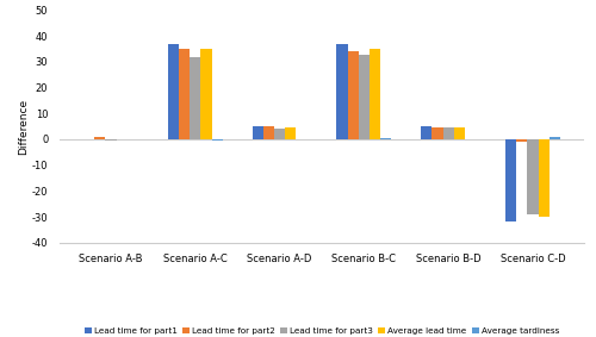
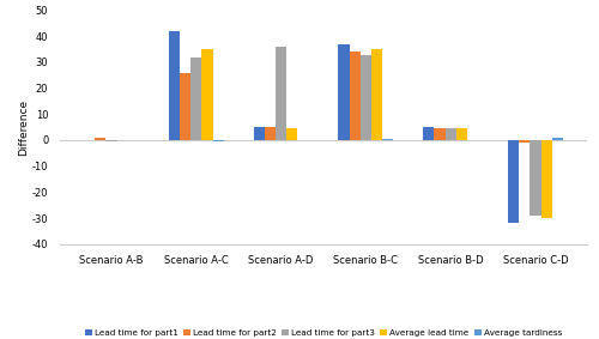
Lead time for part1/Scenario A-C: 37 -> 42
Lead time for part2/Scenario A-C: 35.0 -> 26.0
Lead time for part3/Scenario A-D: 4.0 -> 36.0
